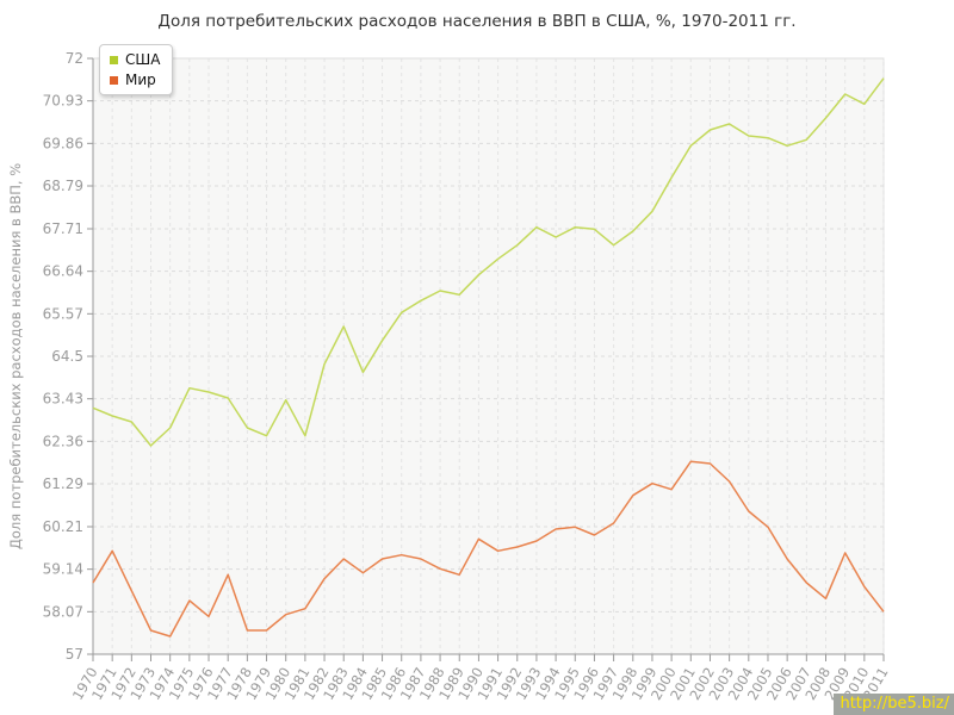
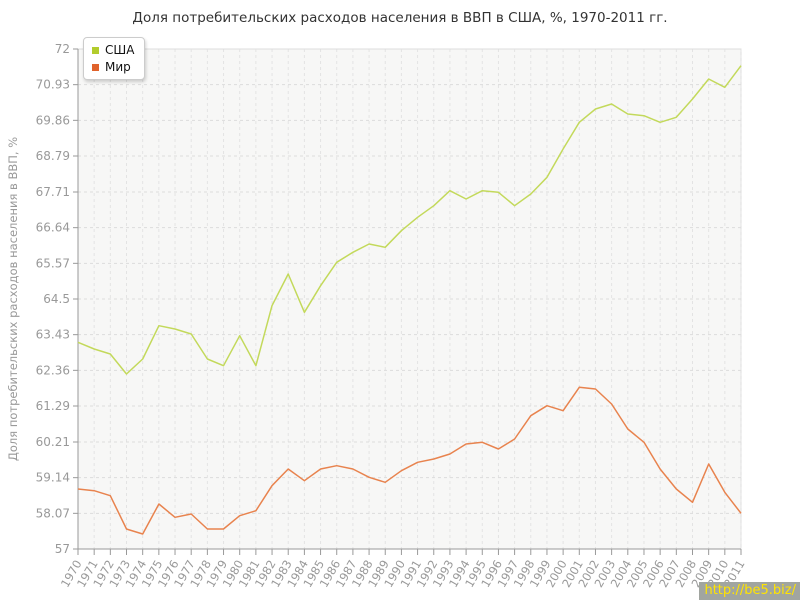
Мир/1971: 59.6 -> 58.8
Мир/1977: 59.0 -> 58.0
Мир/1990: 59.9 -> 59.4
